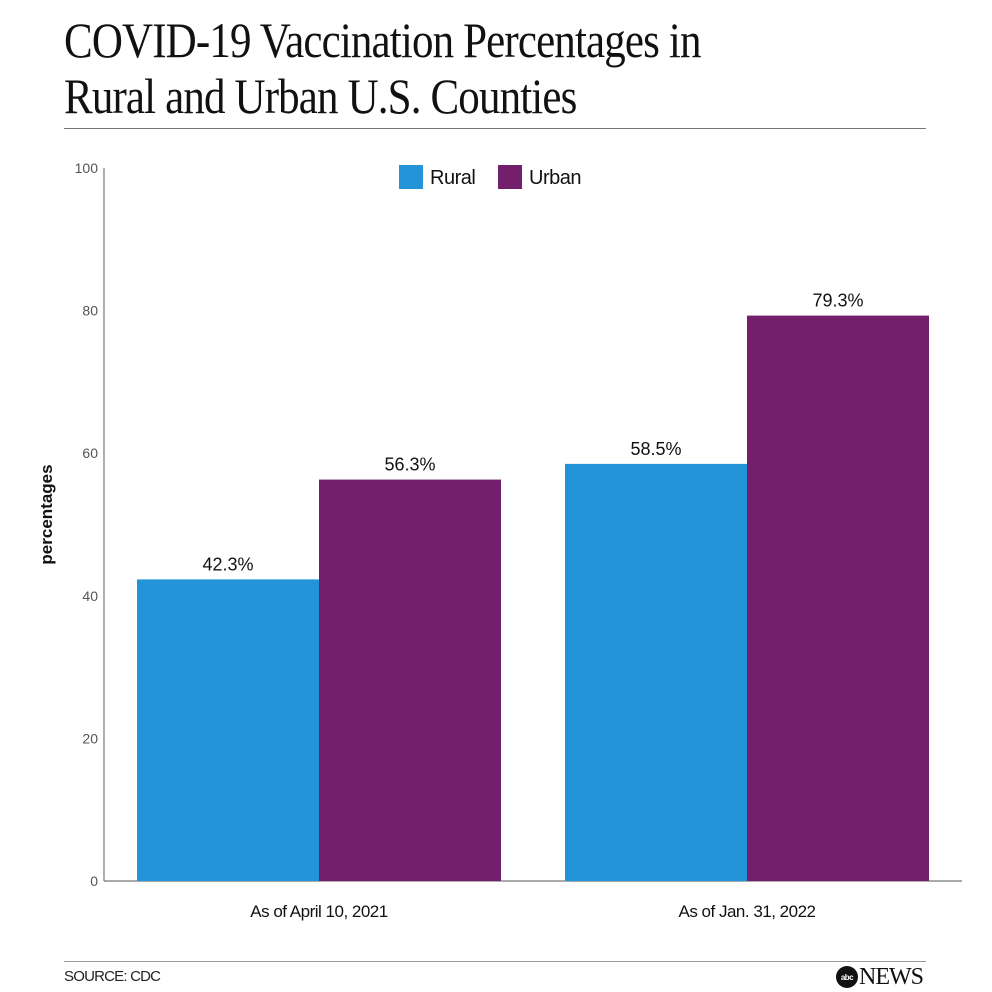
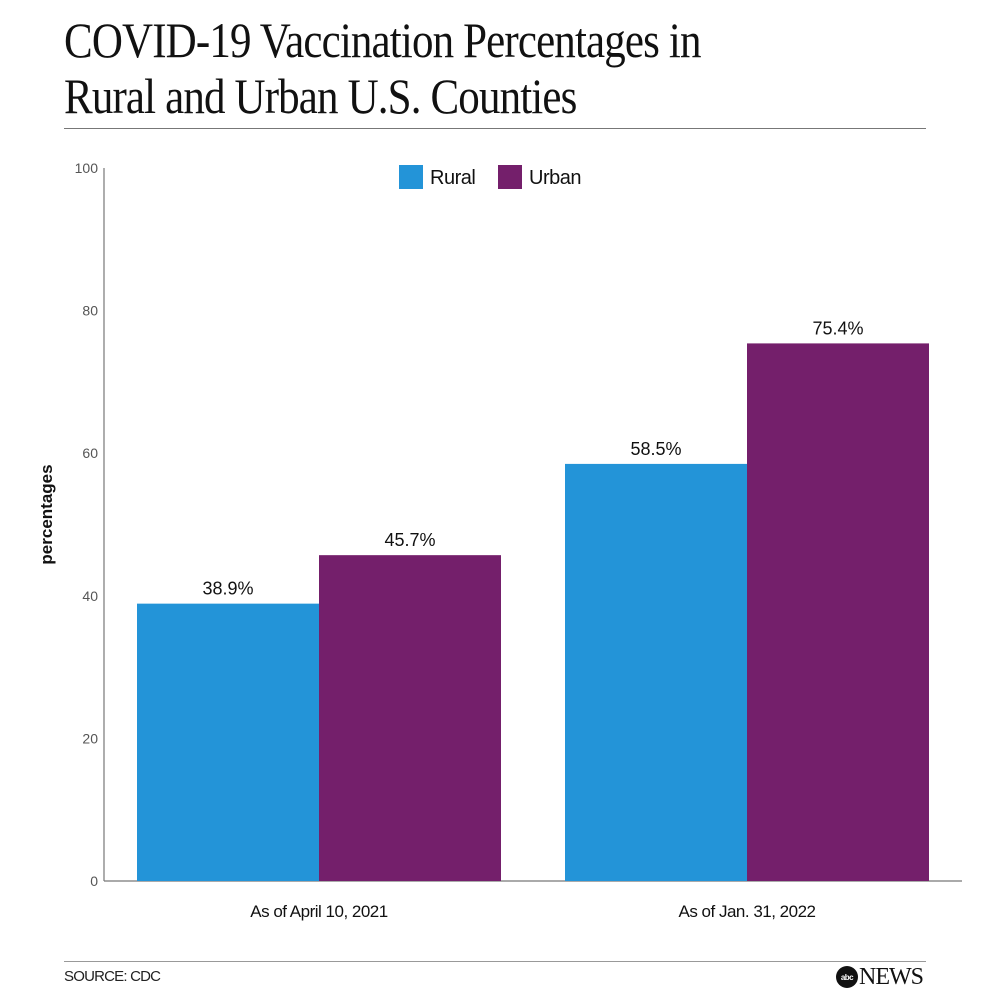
Rural/As of April 10, 2021: 42.3% -> 38.9%
Urban/As of April 10, 2021: 56.3% -> 45.7%
Urban/As of Jan. 31, 2022: 79.3% -> 75.4%
